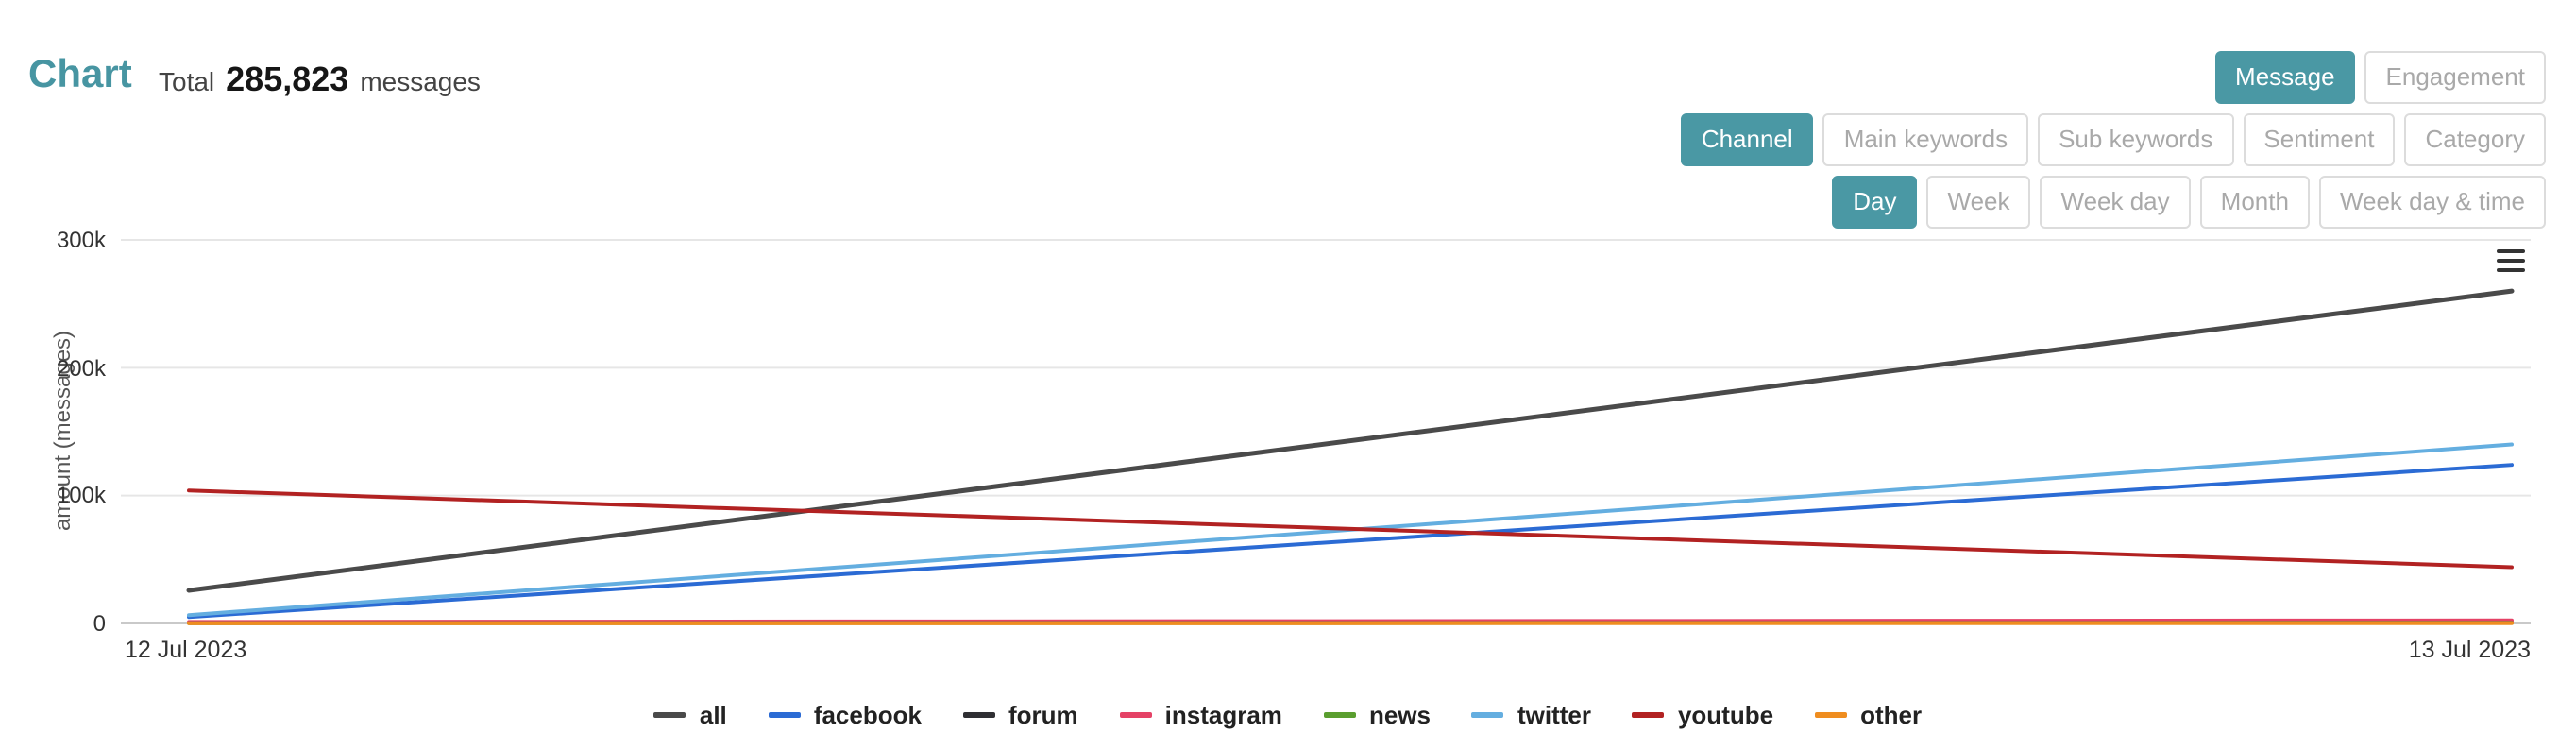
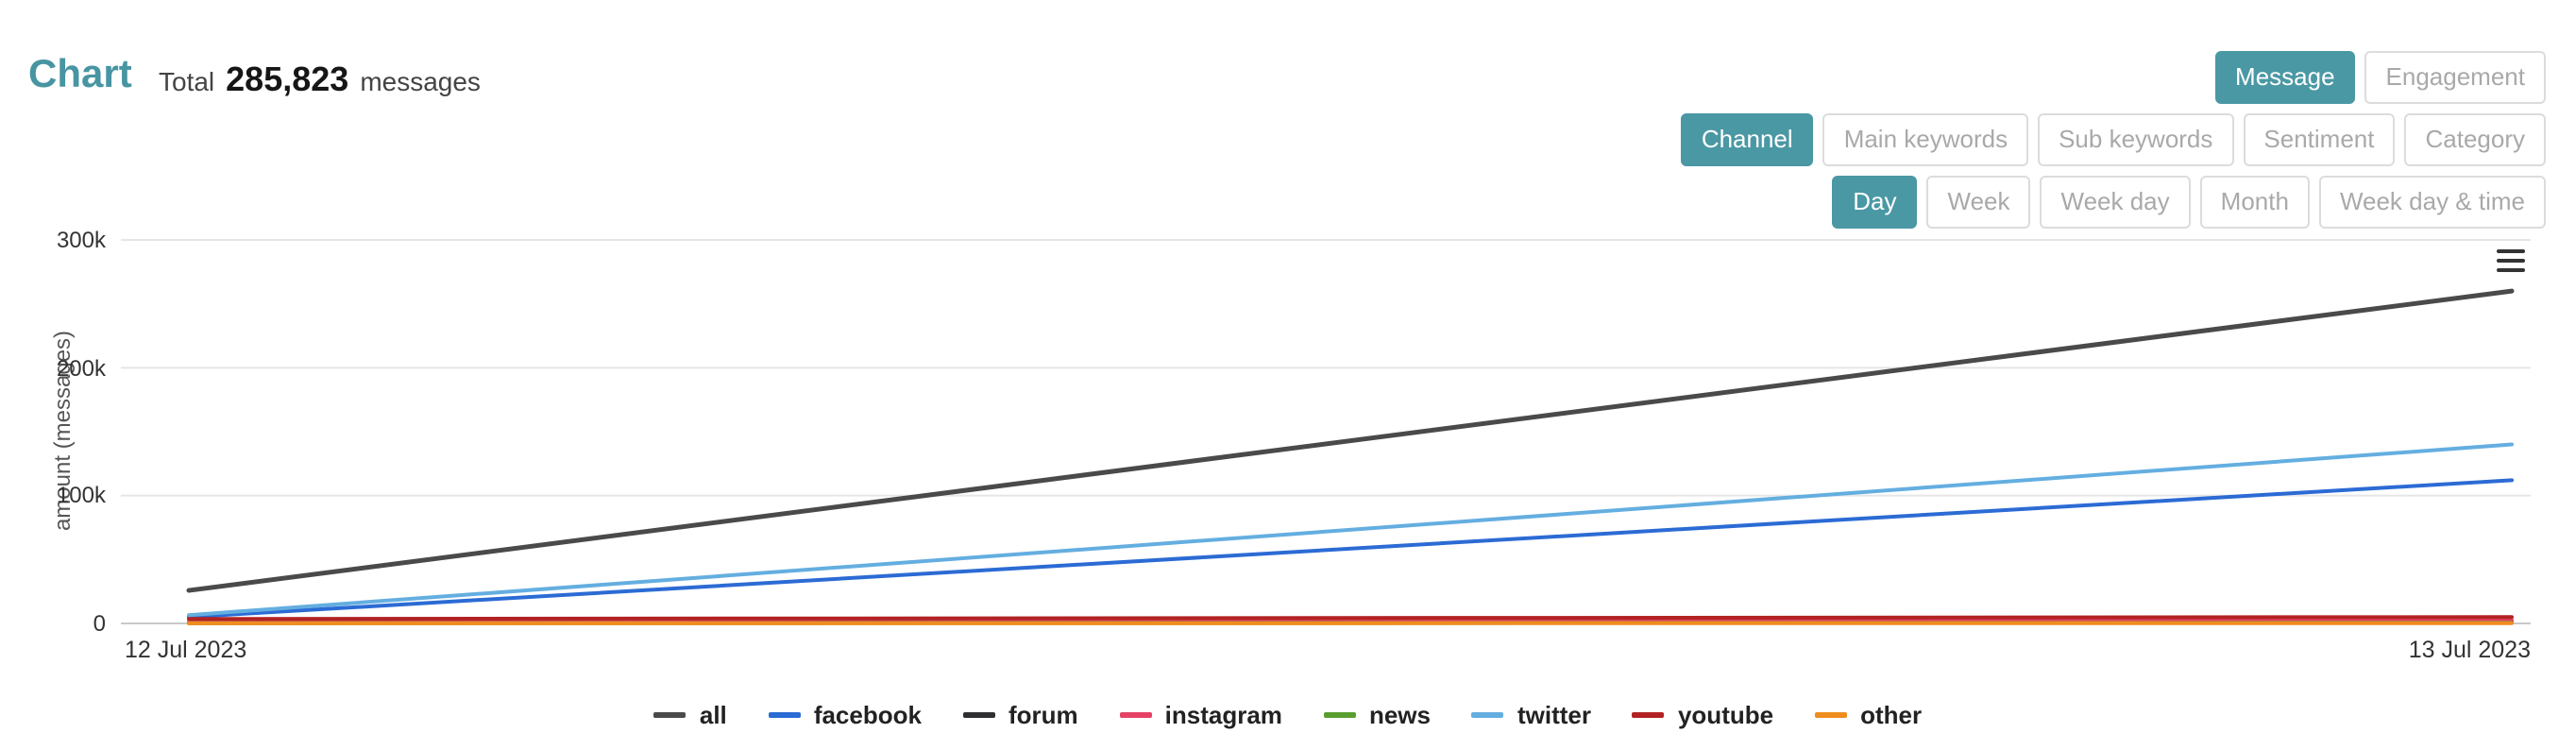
youtube/12 Jul 2023: 104k -> 4k
facebook/13 Jul 2023: 124k -> 112k
youtube/13 Jul 2023: 44k -> 5k
